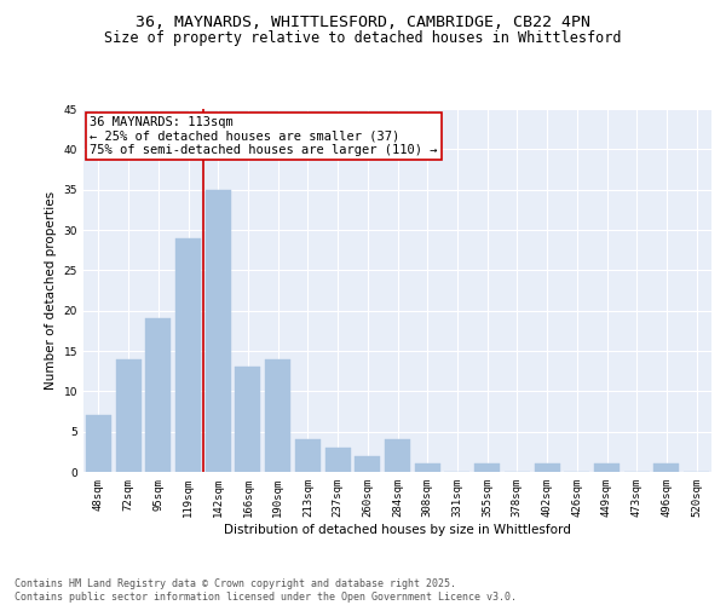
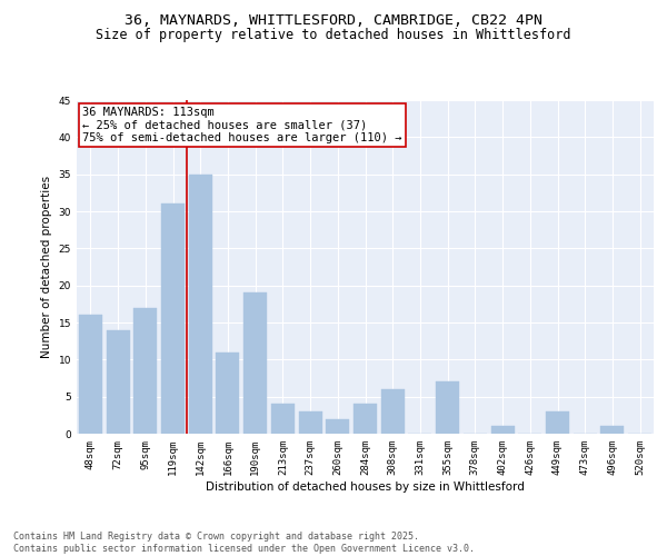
48sqm: 7 -> 16
95sqm: 19 -> 17
119sqm: 29 -> 31
166sqm: 13 -> 11
190sqm: 14 -> 19
308sqm: 1 -> 6
355sqm: 1 -> 7
449sqm: 1 -> 3
